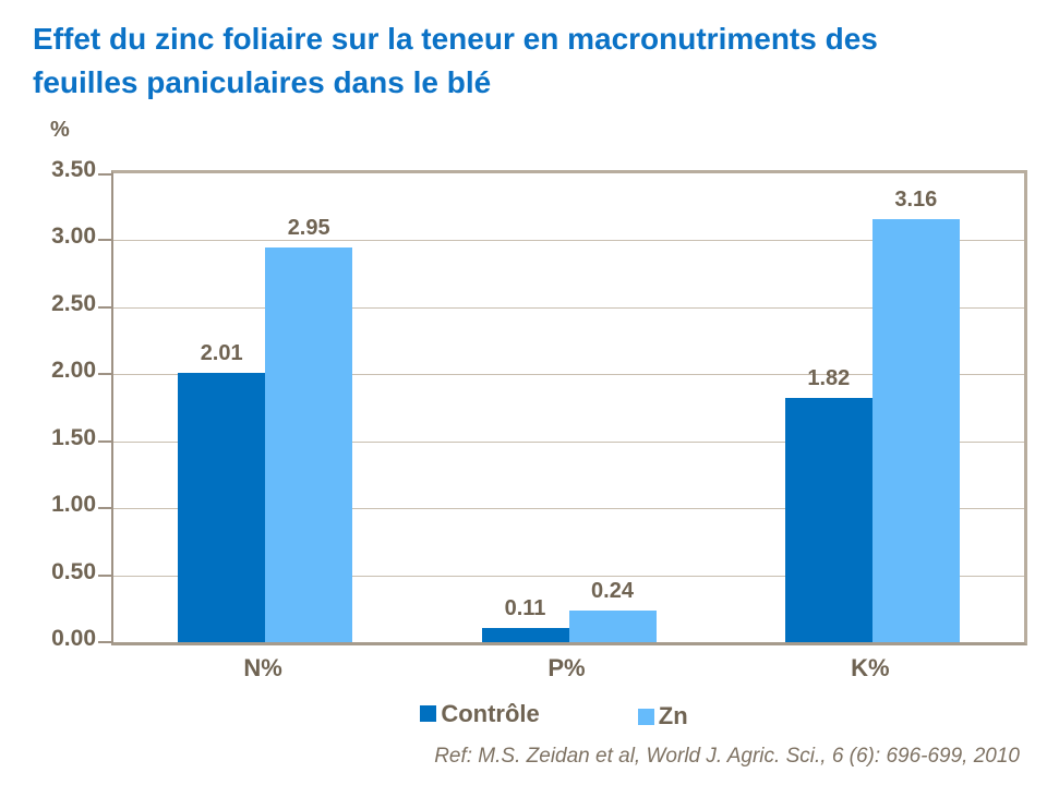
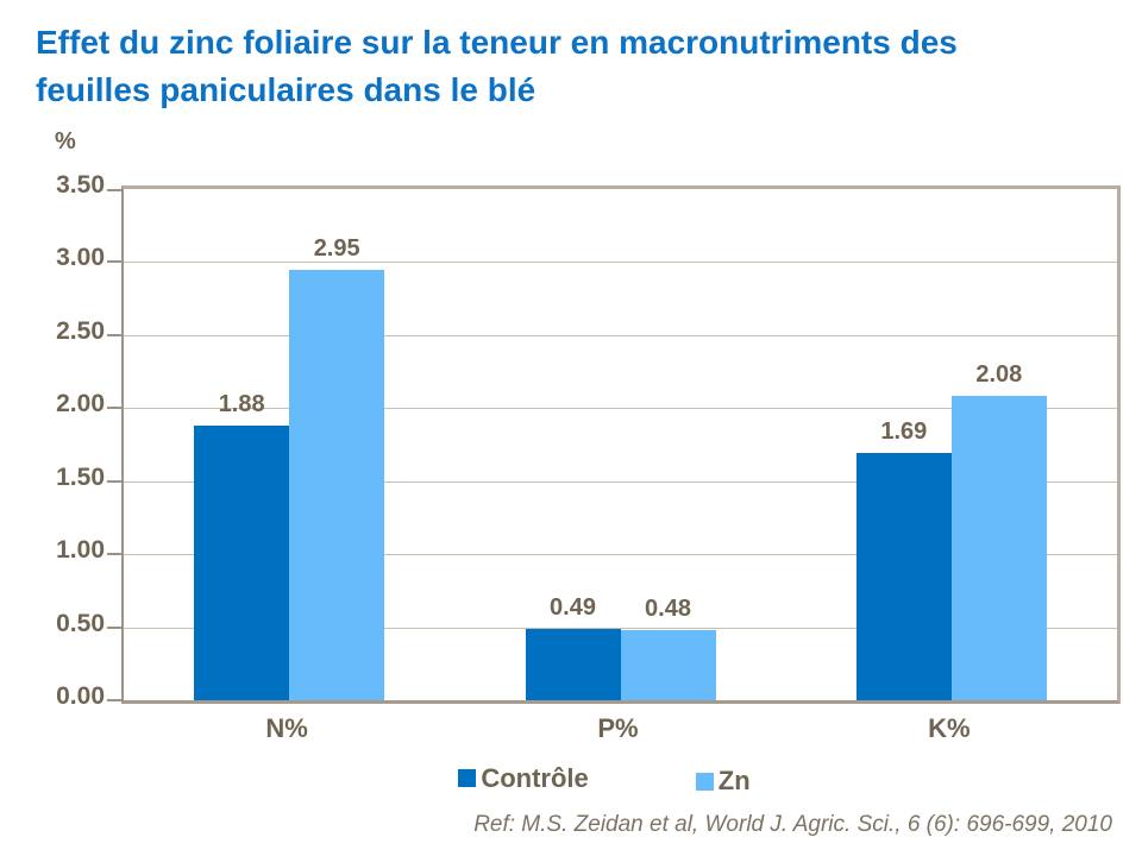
Contrôle/N%: 2.01 -> 1.88
Contrôle/P%: 0.11 -> 0.49
Zn/P%: 0.24 -> 0.48
Contrôle/K%: 1.82 -> 1.69
Zn/K%: 3.16 -> 2.08
